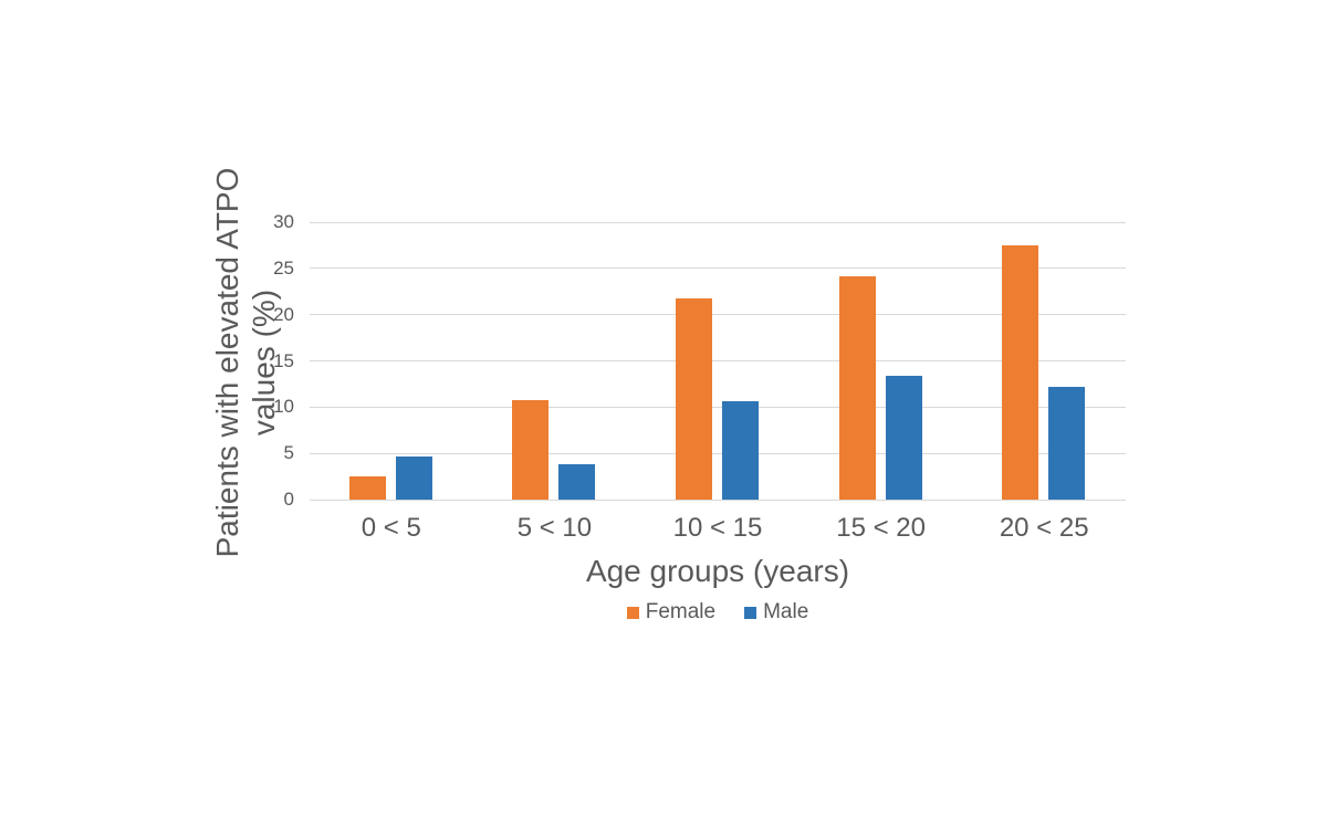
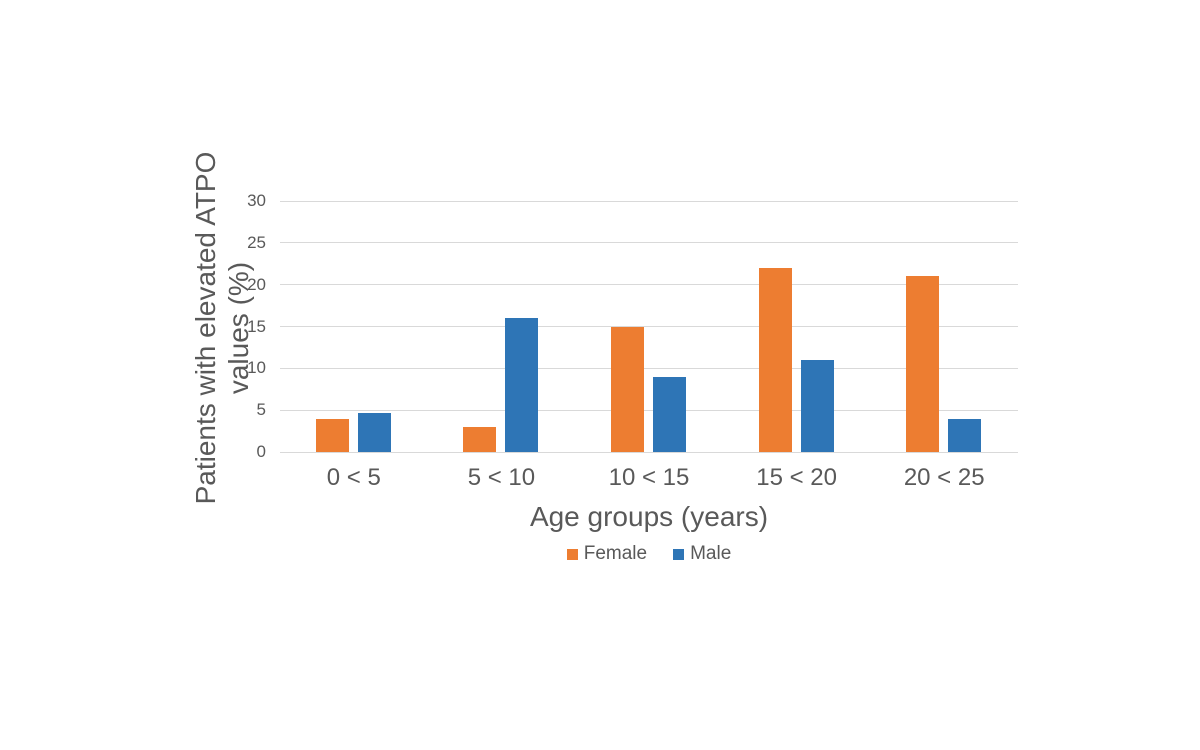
Female/0 < 5: 2 -> 4
Female/5 < 10: 11 -> 3
Male/5 < 10: 4 -> 16
Female/10 < 15: 22 -> 15
Male/10 < 15: 11 -> 9
Female/15 < 20: 24 -> 22
Male/15 < 20: 13 -> 11
Female/20 < 25: 28 -> 21
Male/20 < 25: 12 -> 4
